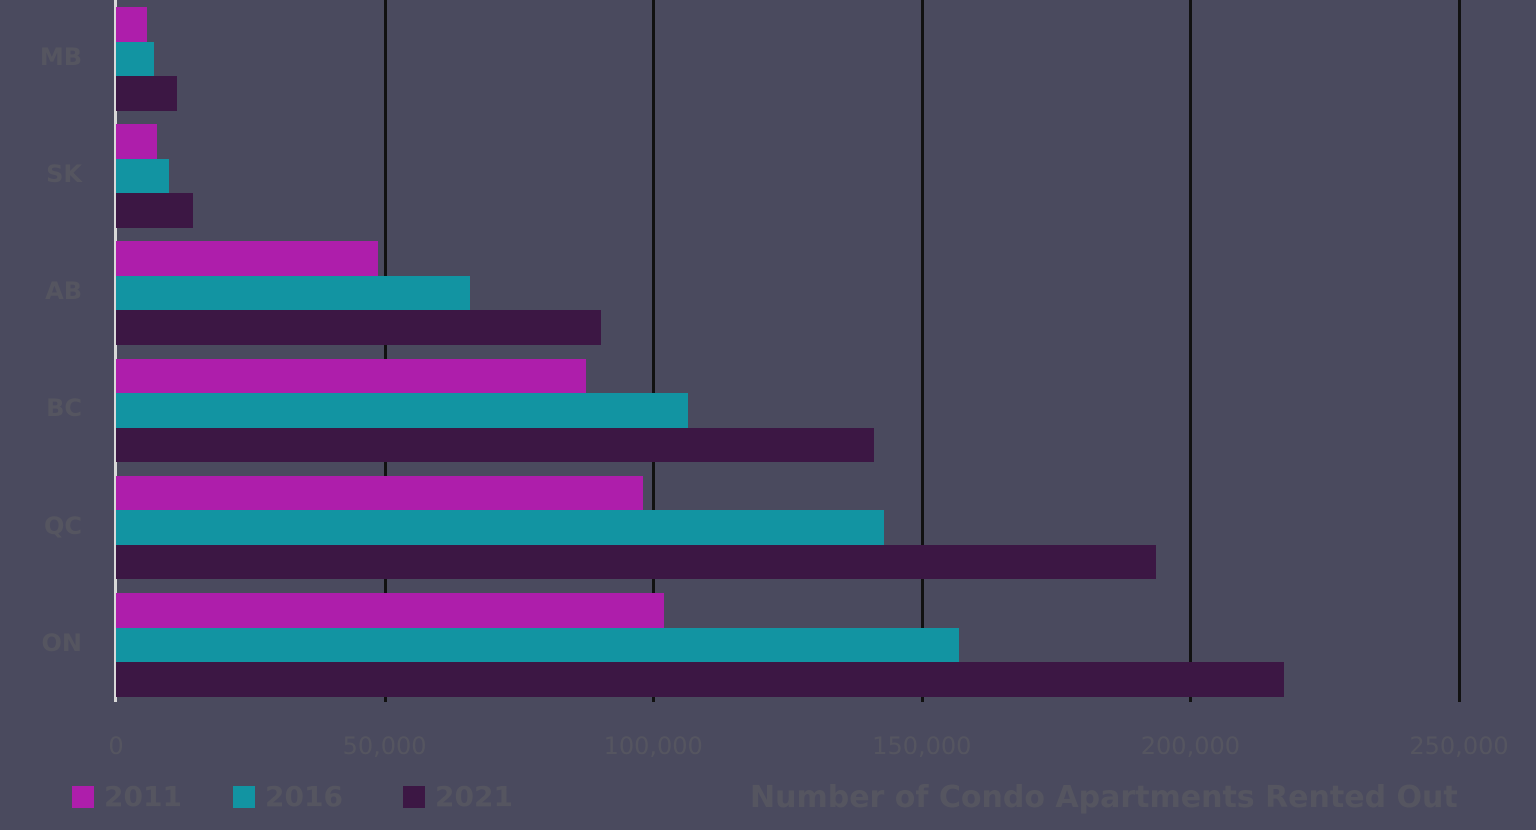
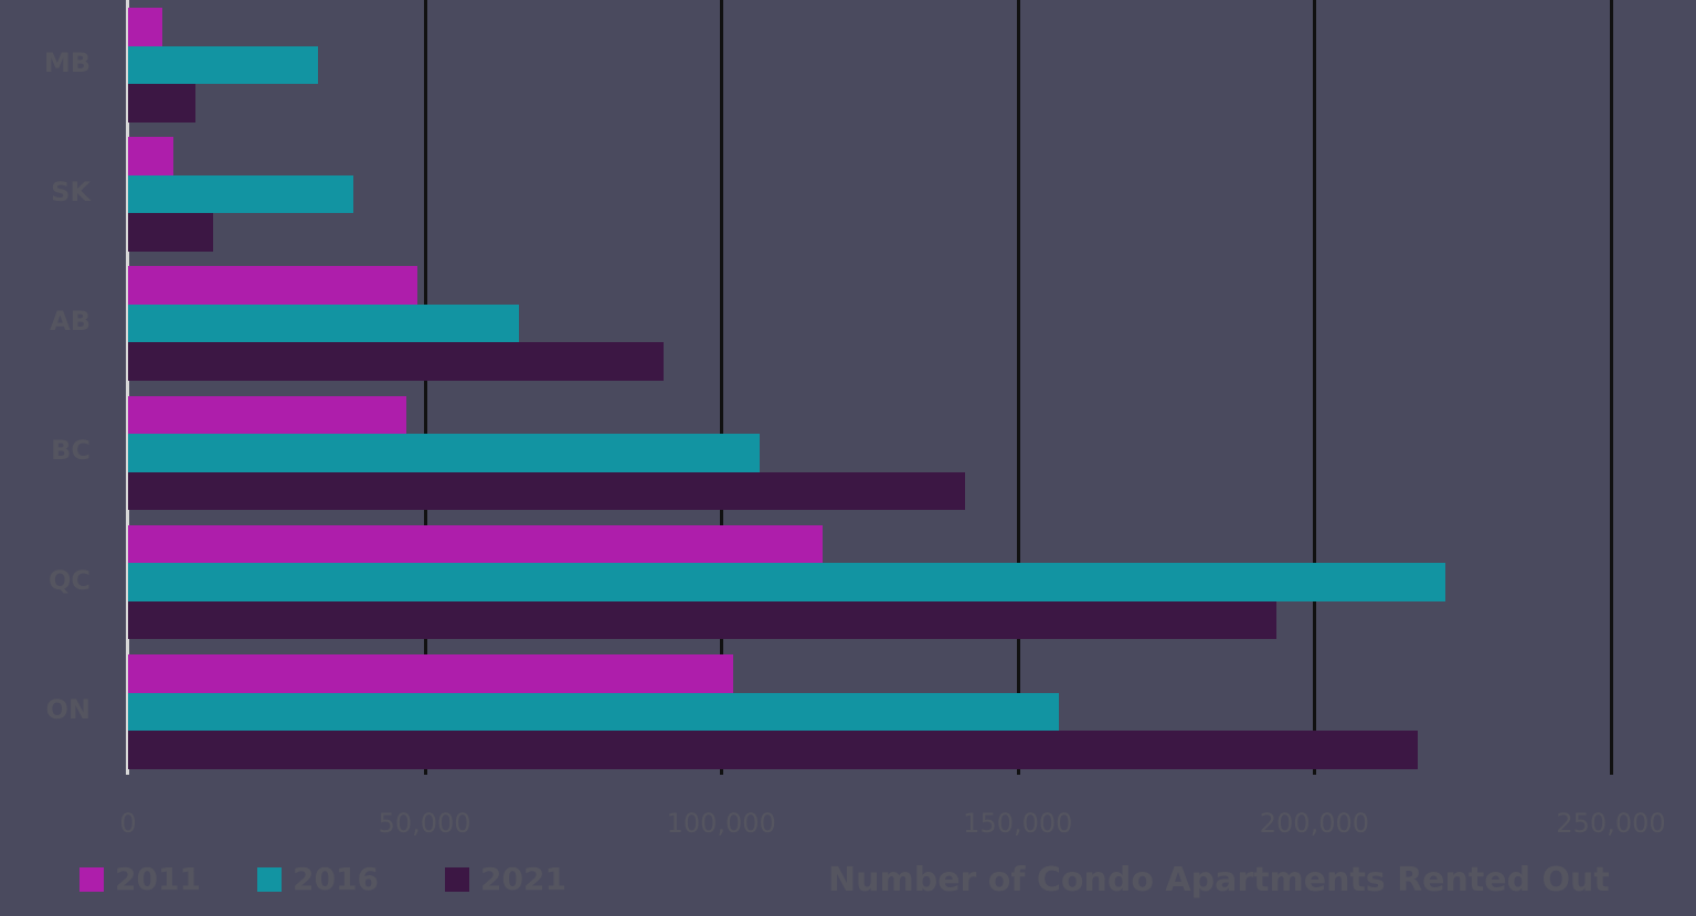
2016/MB: 7000 -> 32000
2016/SK: 10000 -> 38000
2011/BC: 88000 -> 47000
2011/QC: 98000 -> 117000
2016/QC: 143000 -> 222000
